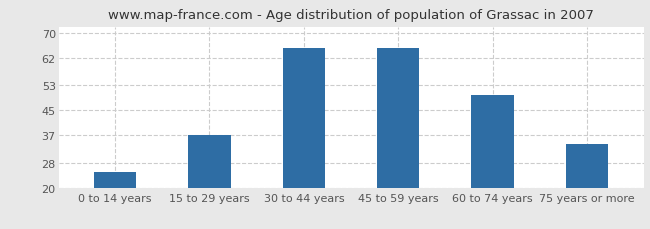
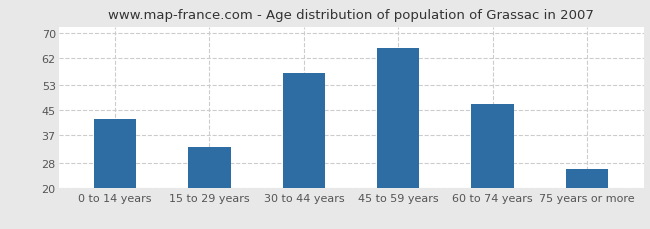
0 to 14 years: 25 -> 42
15 to 29 years: 37 -> 33
30 to 44 years: 65 -> 57
60 to 74 years: 50 -> 47
75 years or more: 34 -> 26
